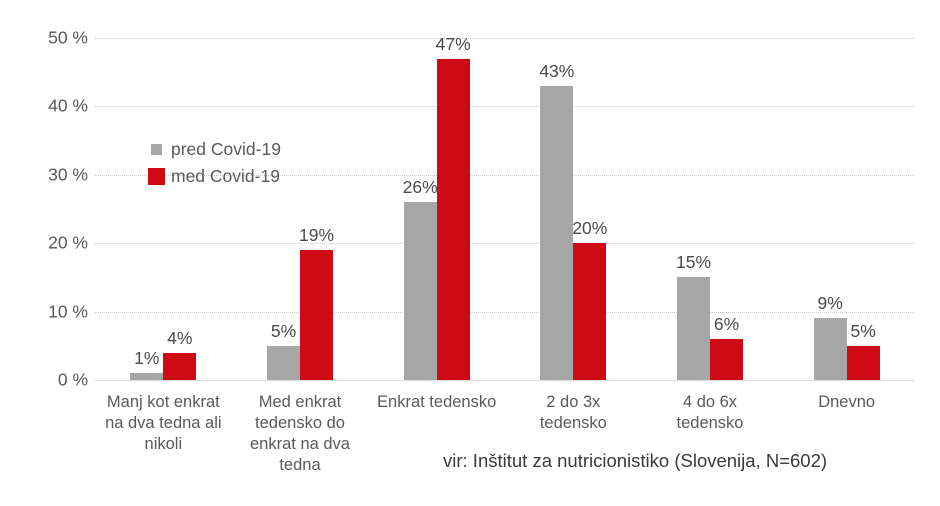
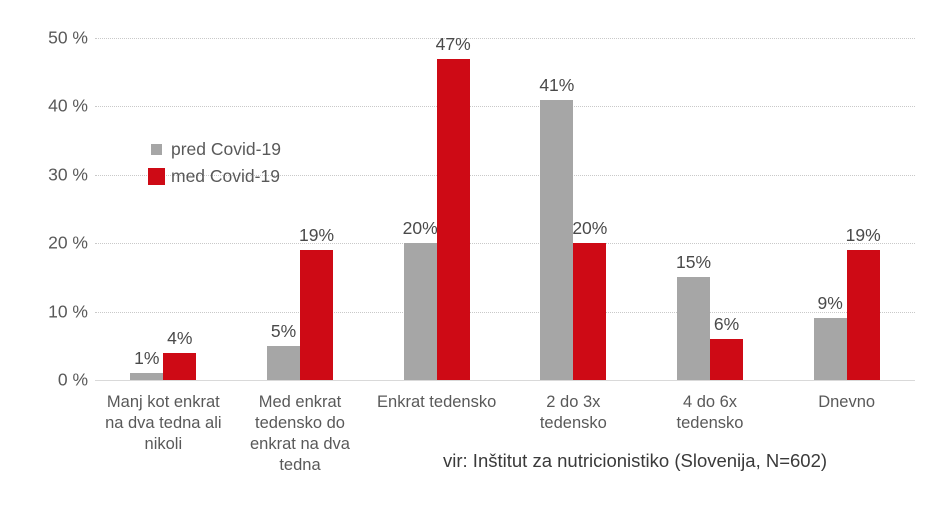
pred Covid-19/Enkrat tedensko: 26% -> 20%
pred Covid-19/2 do 3x tedensko: 43% -> 41%
med Covid-19/Dnevno: 5% -> 19%
